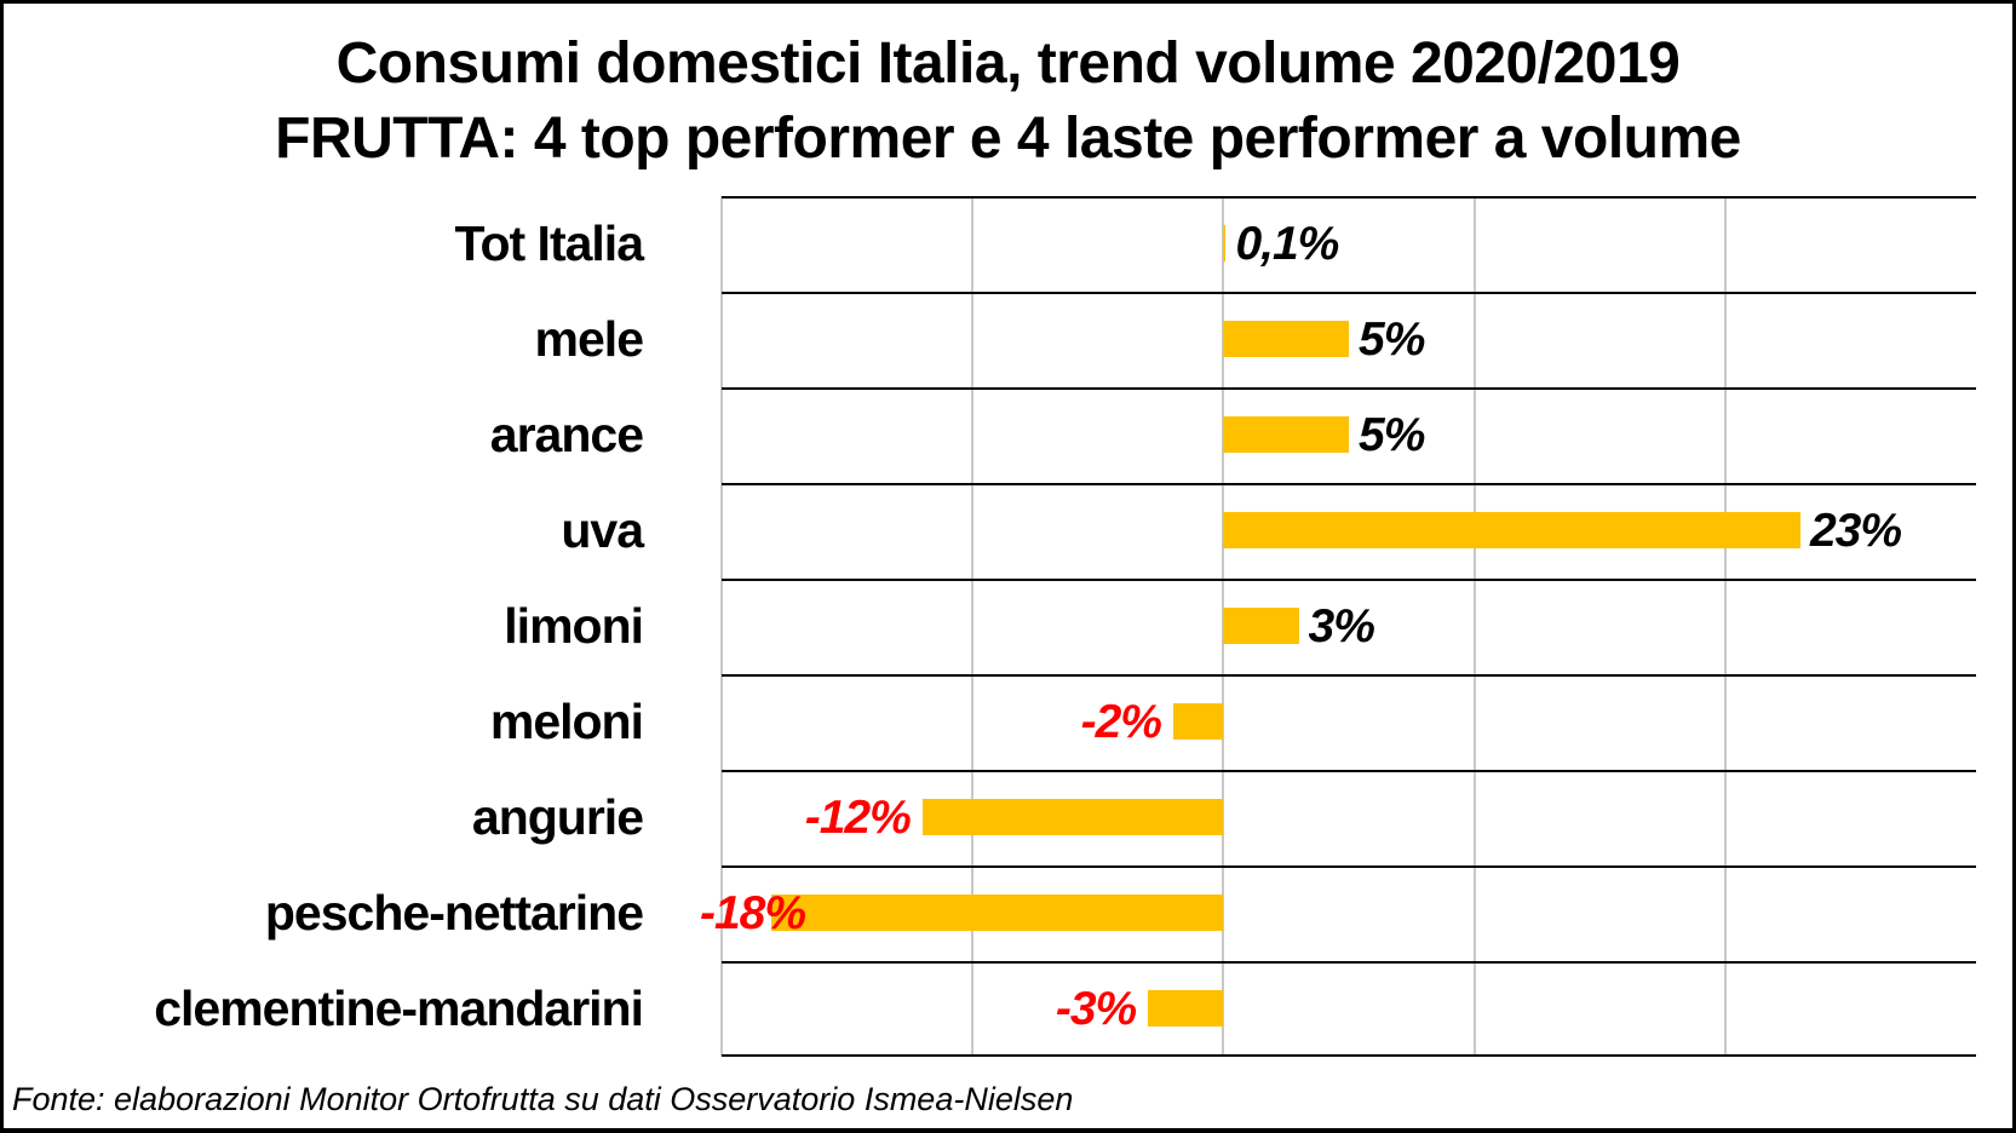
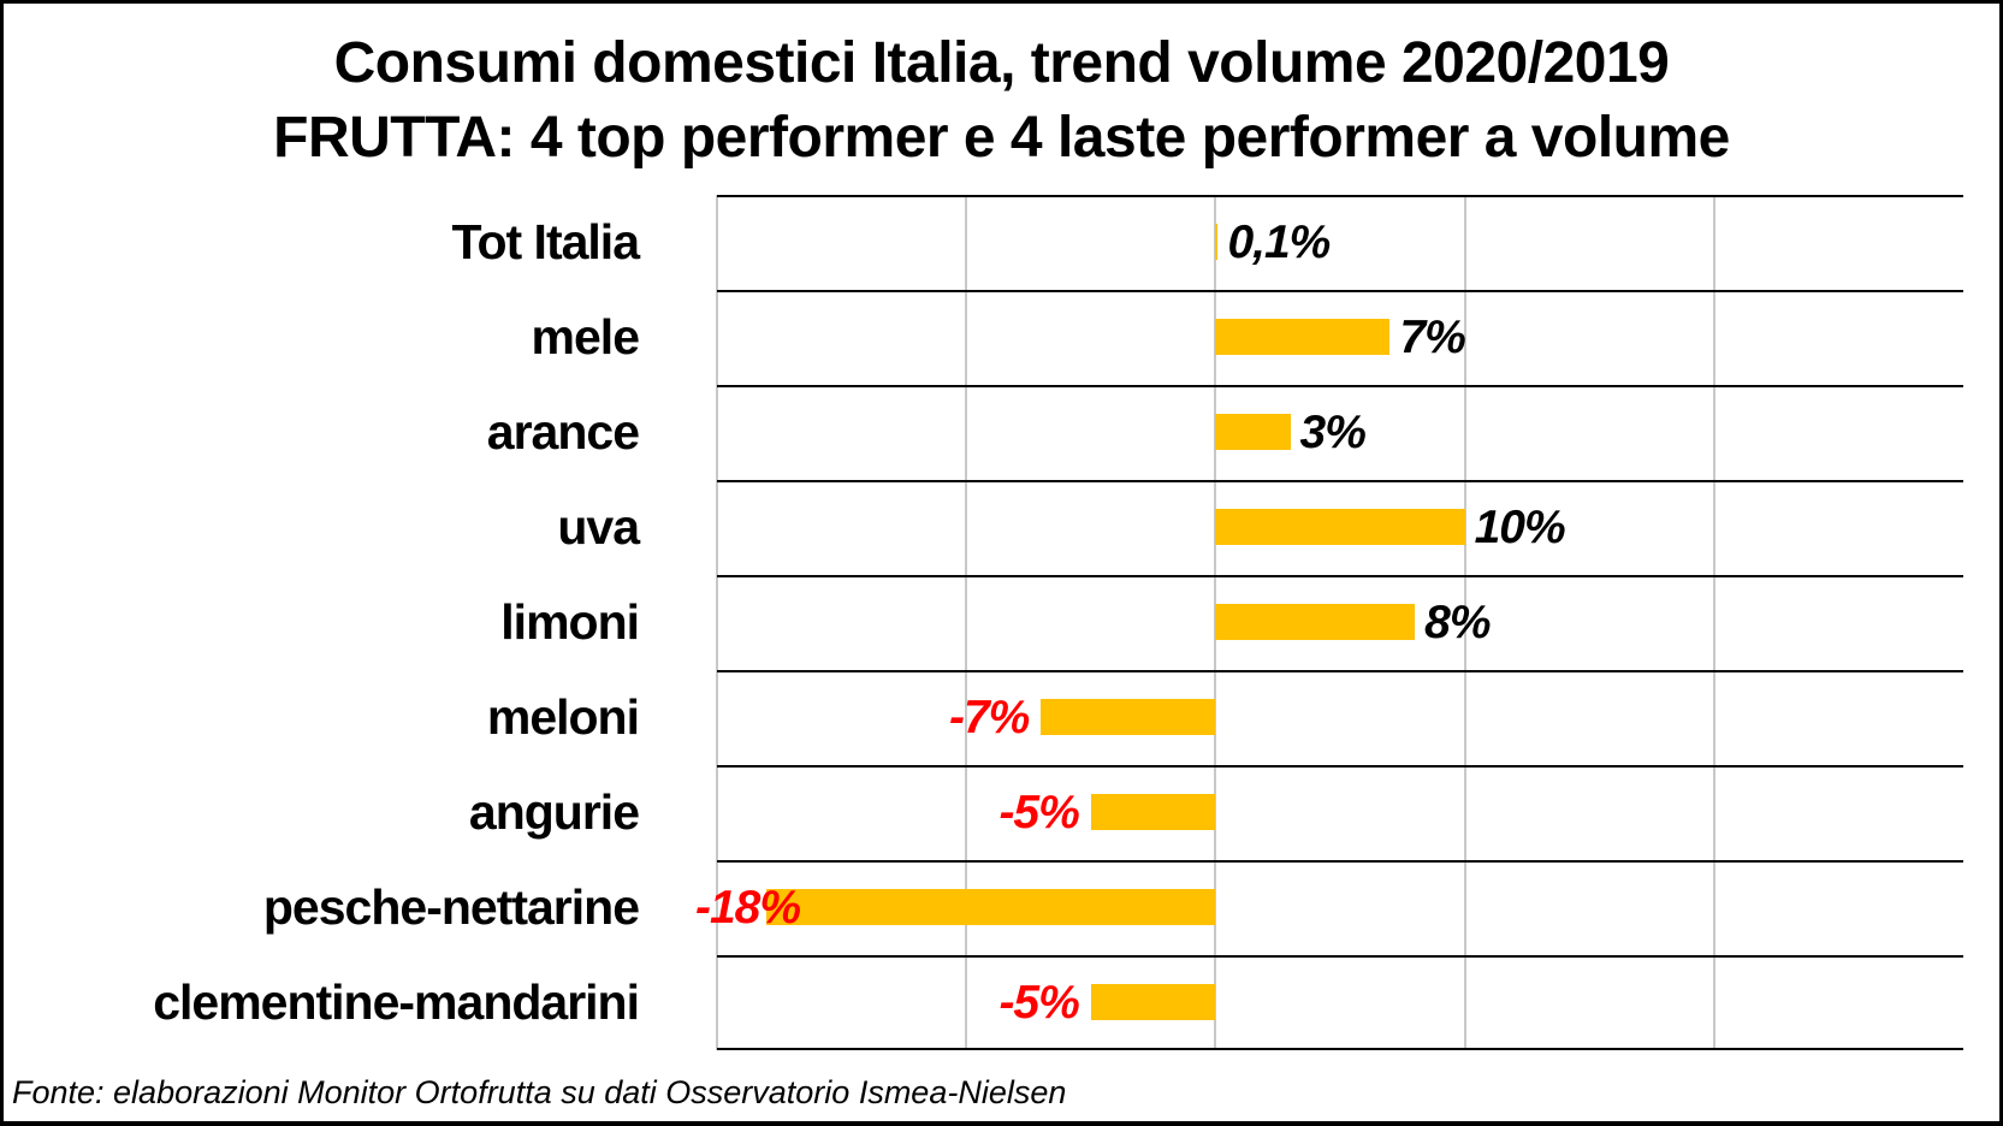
mele: 5% -> 7%
arance: 5% -> 3%
uva: 23% -> 10%
limoni: 3% -> 8%
meloni: -2% -> -7%
angurie: -12% -> -5%
clementine-mandarini: -3% -> -5%
